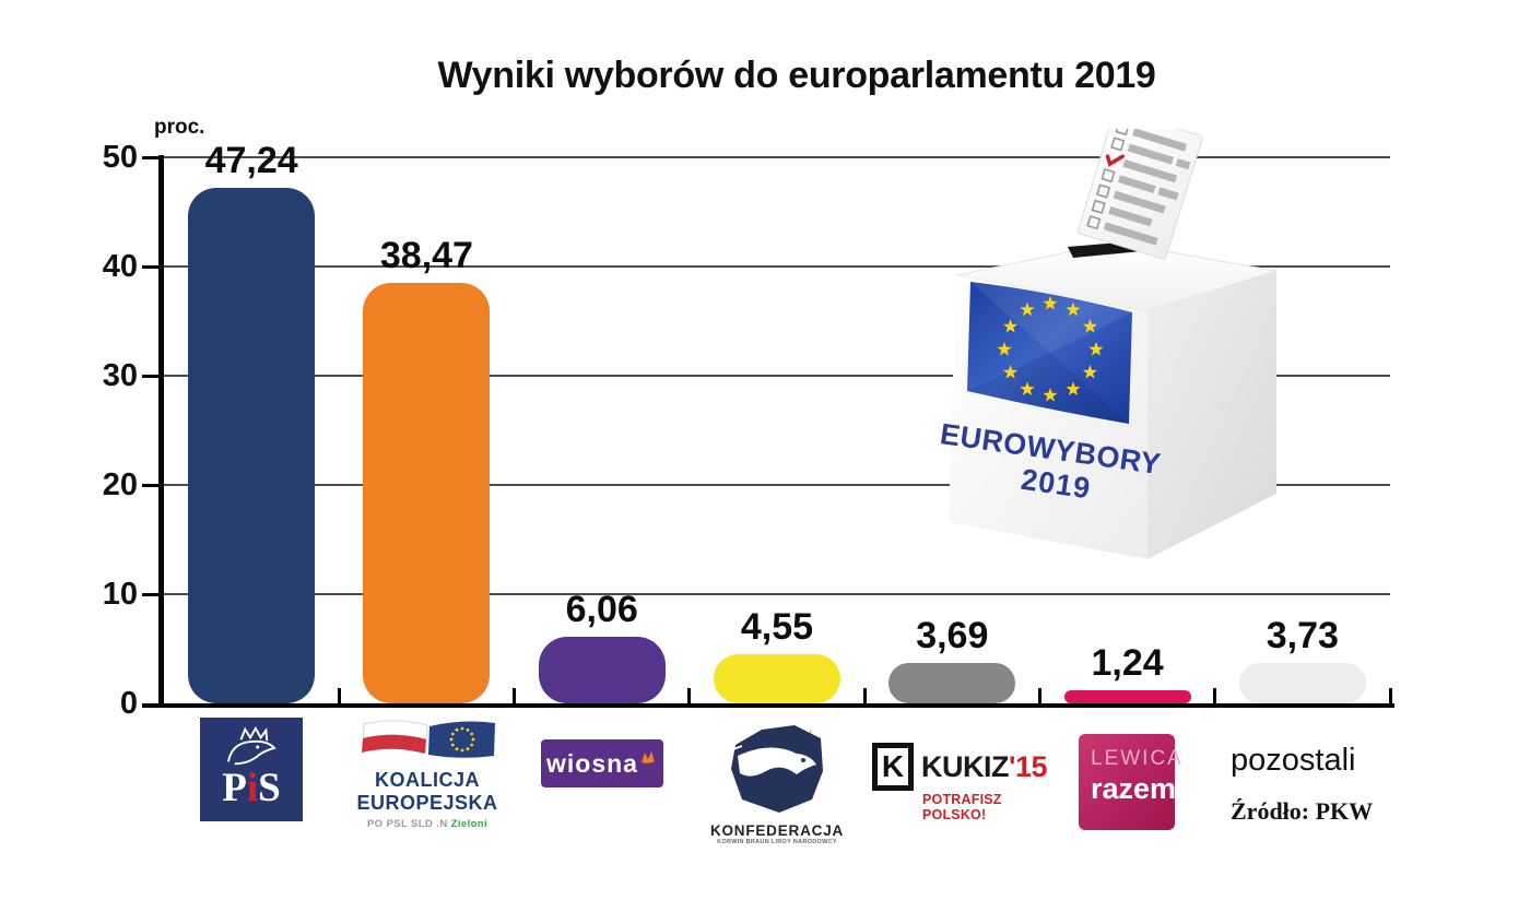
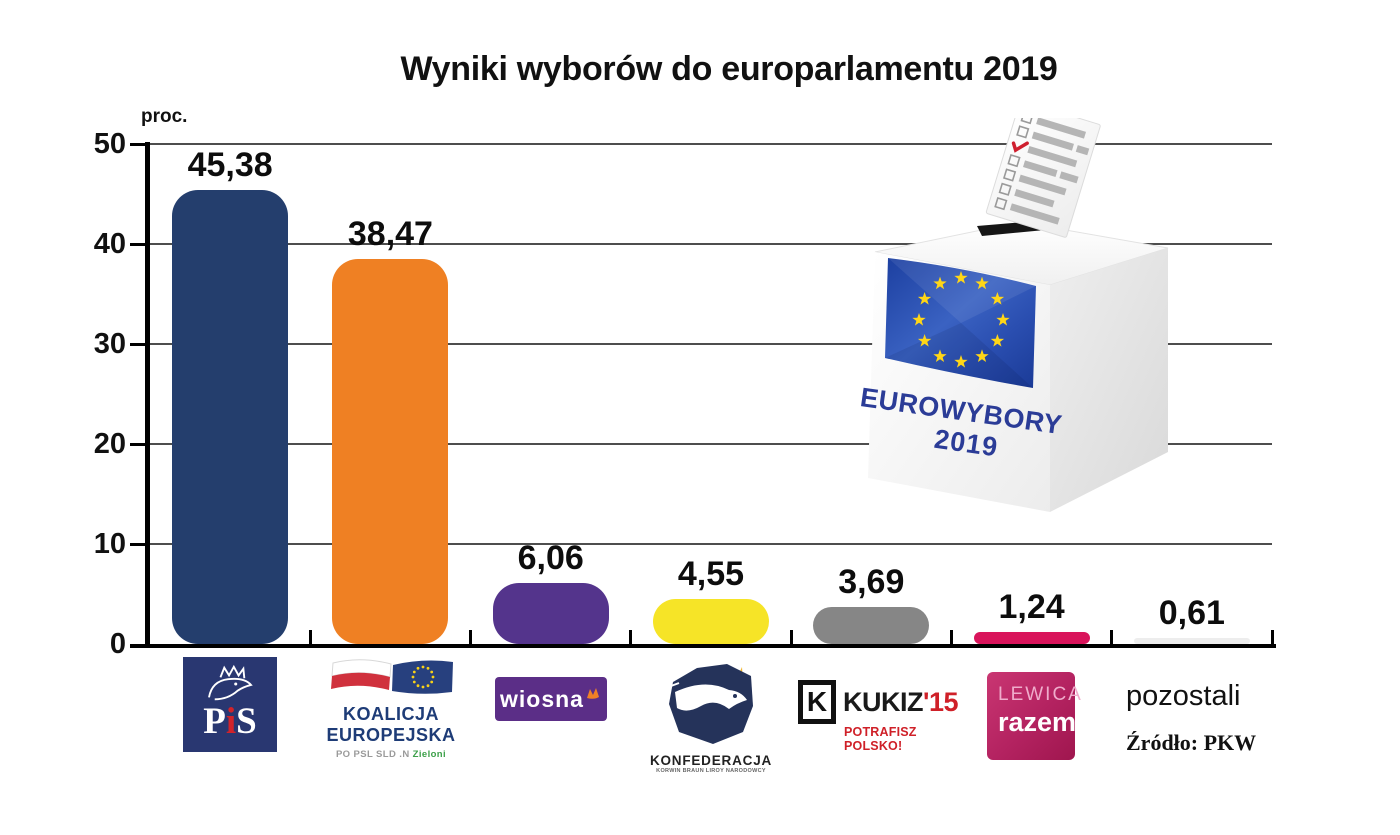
PiS: 47,24 -> 45,38
pozostali: 3,73 -> 0,61
